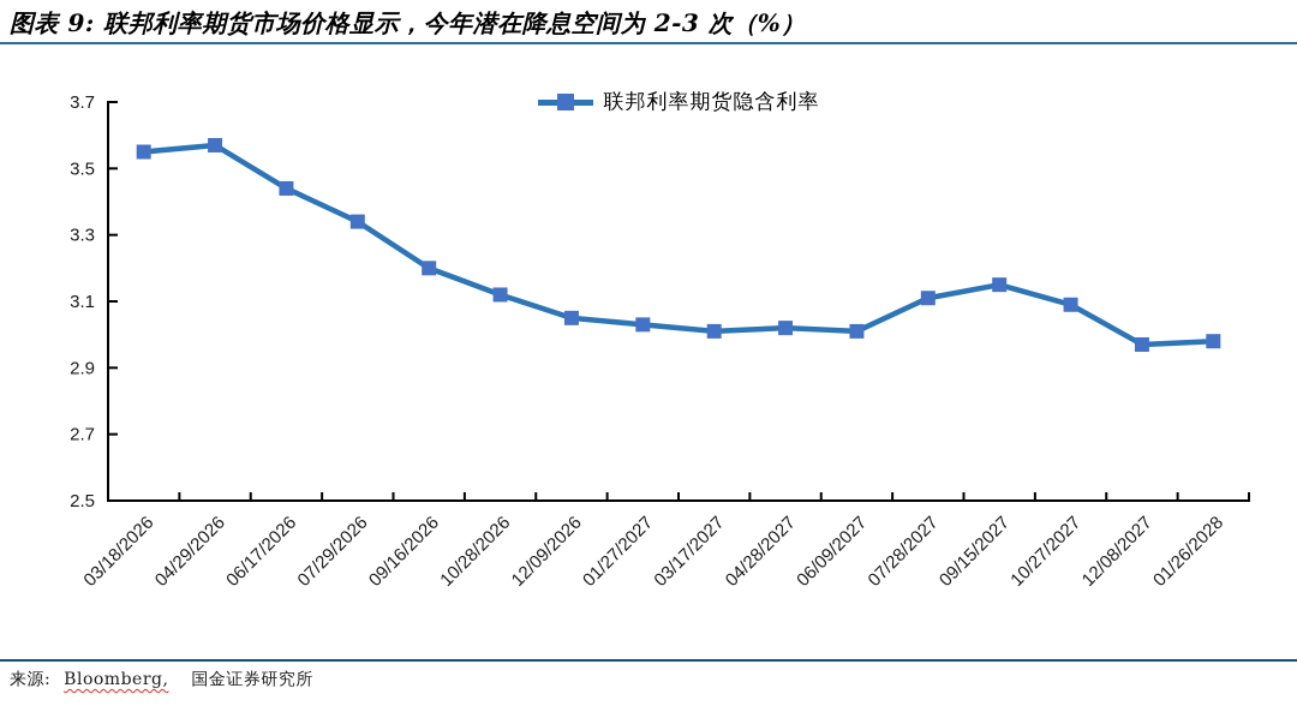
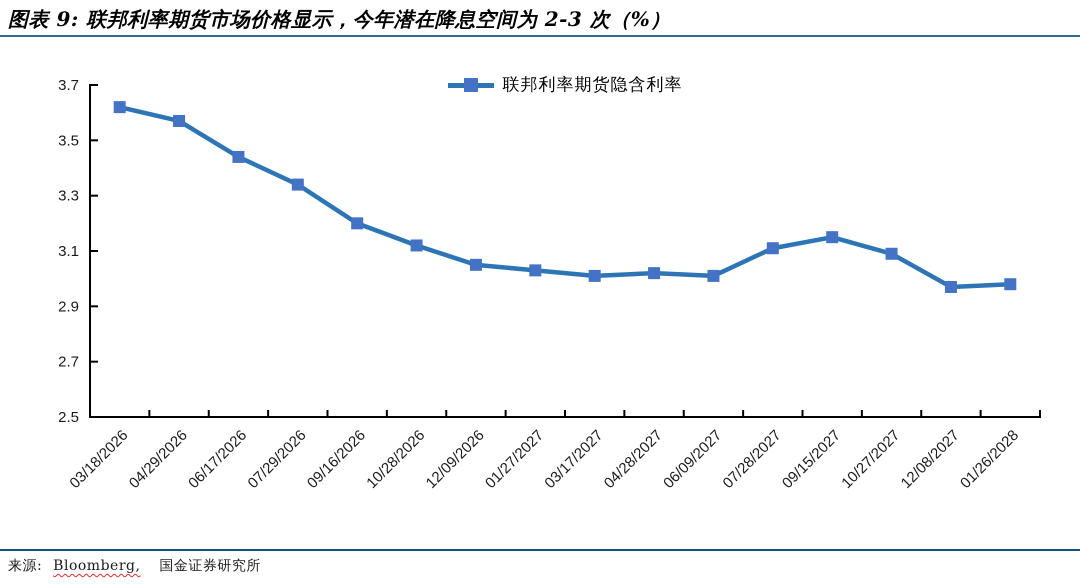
03/18/2026: 3.55 -> 3.62
